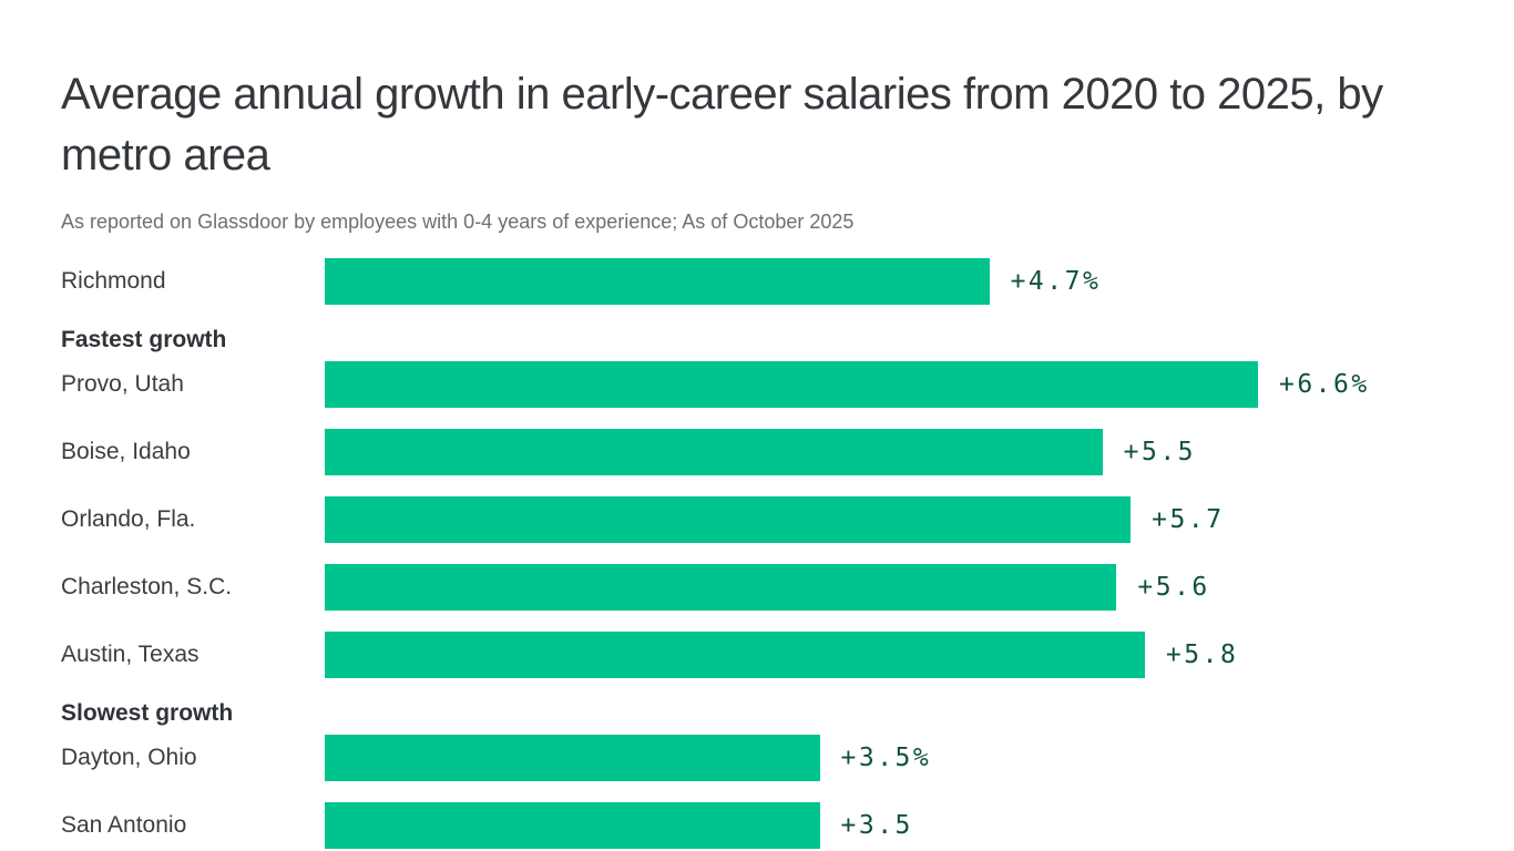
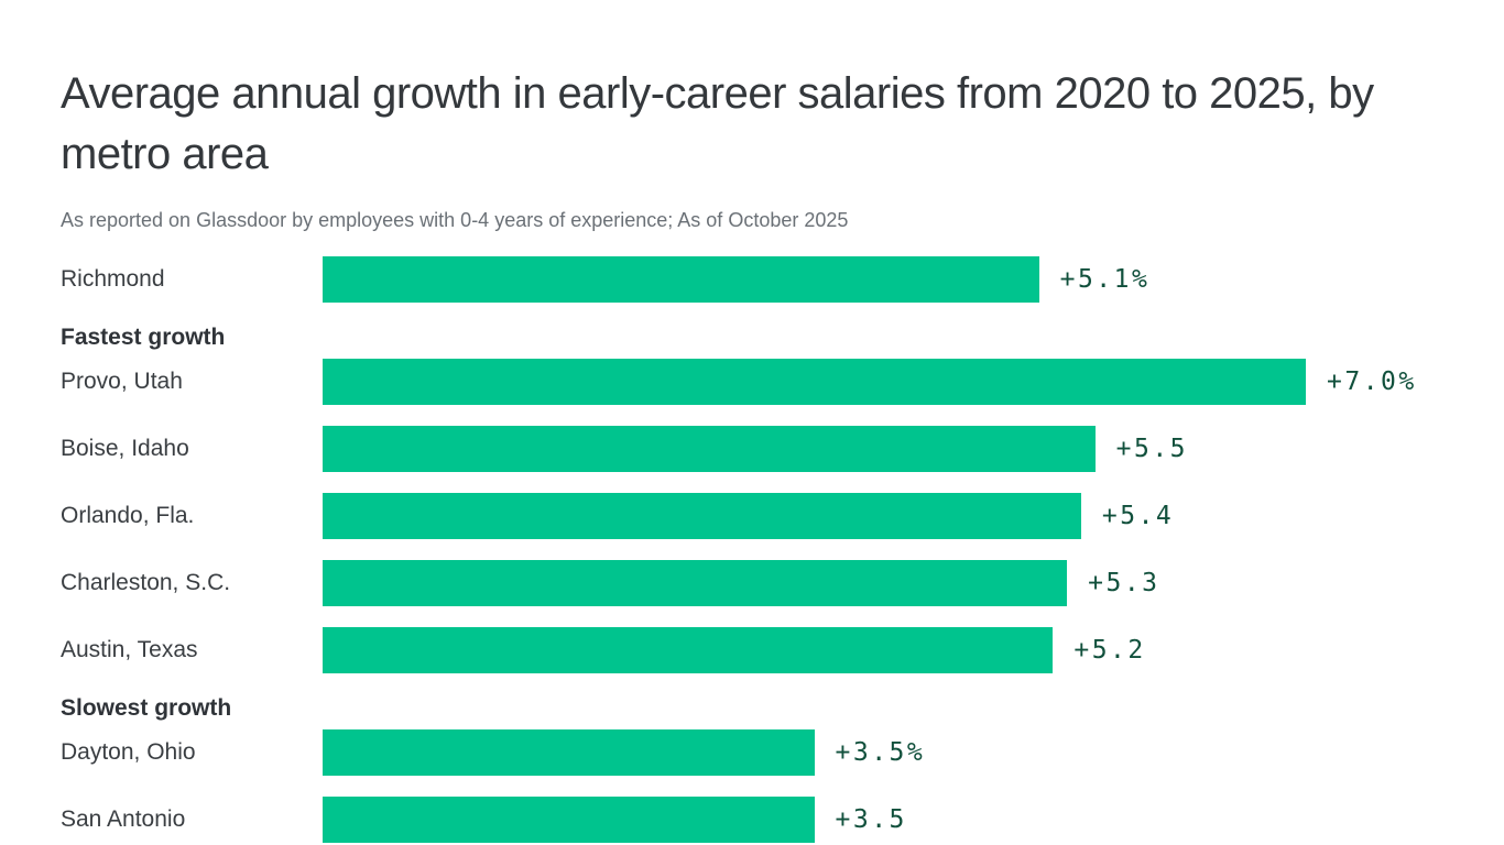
Richmond: +4.7% -> +5.1%
Provo, Utah: +6.6% -> +7.0%
Orlando, Fla.: +5.7 -> +5.4
Charleston, S.C.: +5.6 -> +5.3
Austin, Texas: +5.8 -> +5.2
